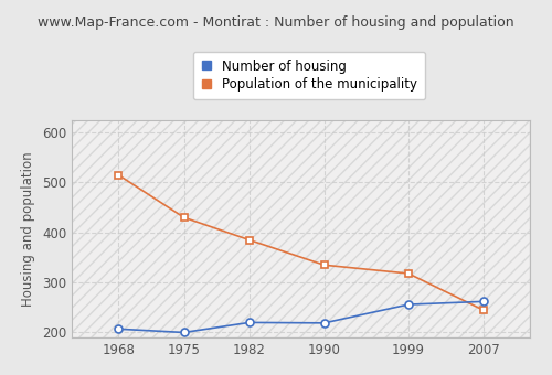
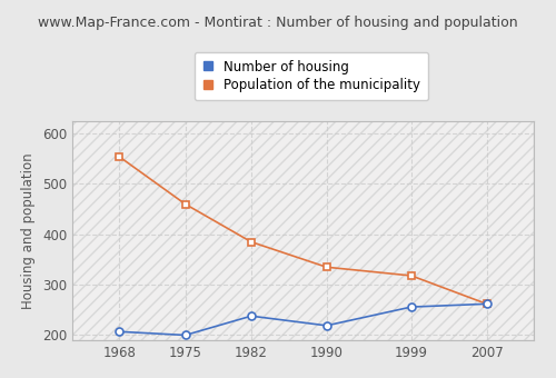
Population of the municipality/1968: 515 -> 554
Population of the municipality/1975: 430 -> 460
Number of housing/1982: 220 -> 238
Population of the municipality/2007: 245 -> 262
